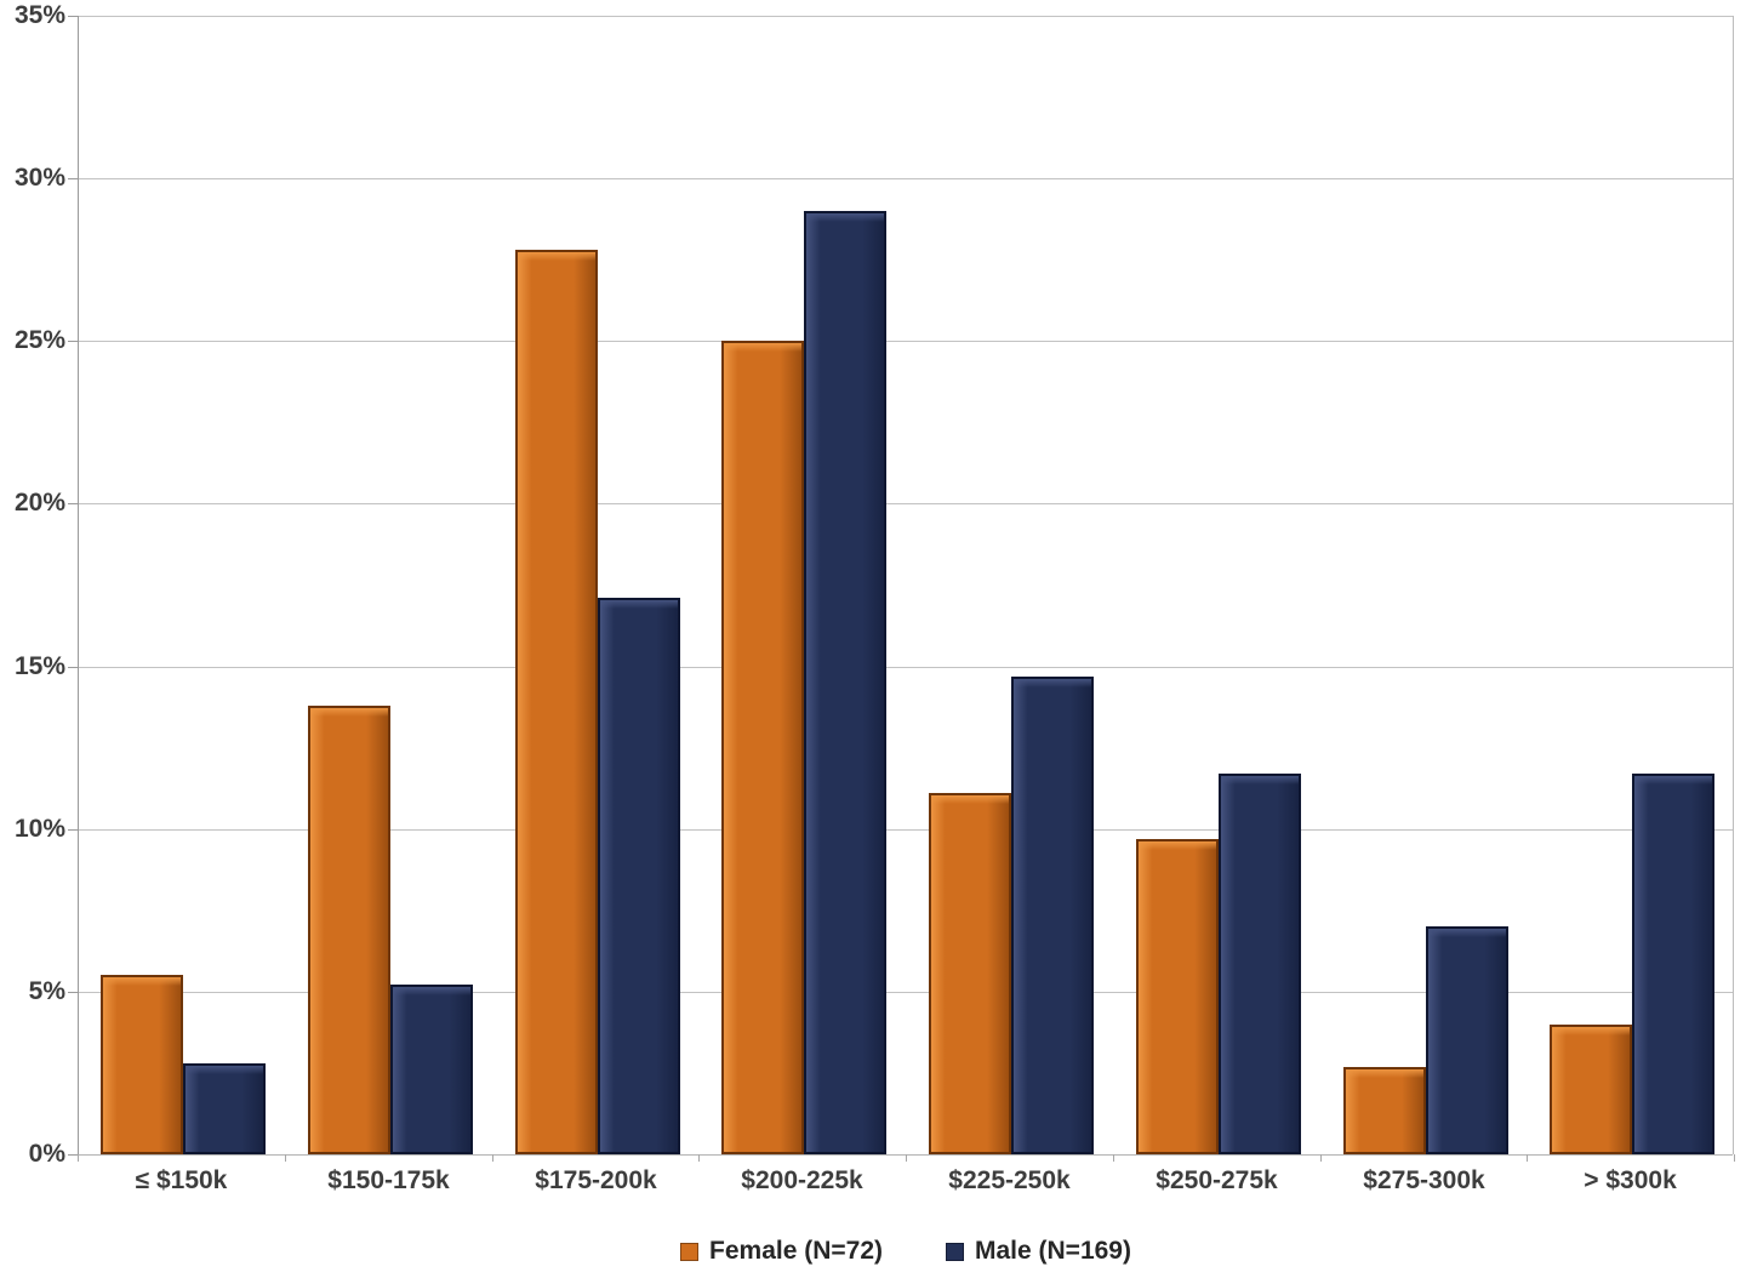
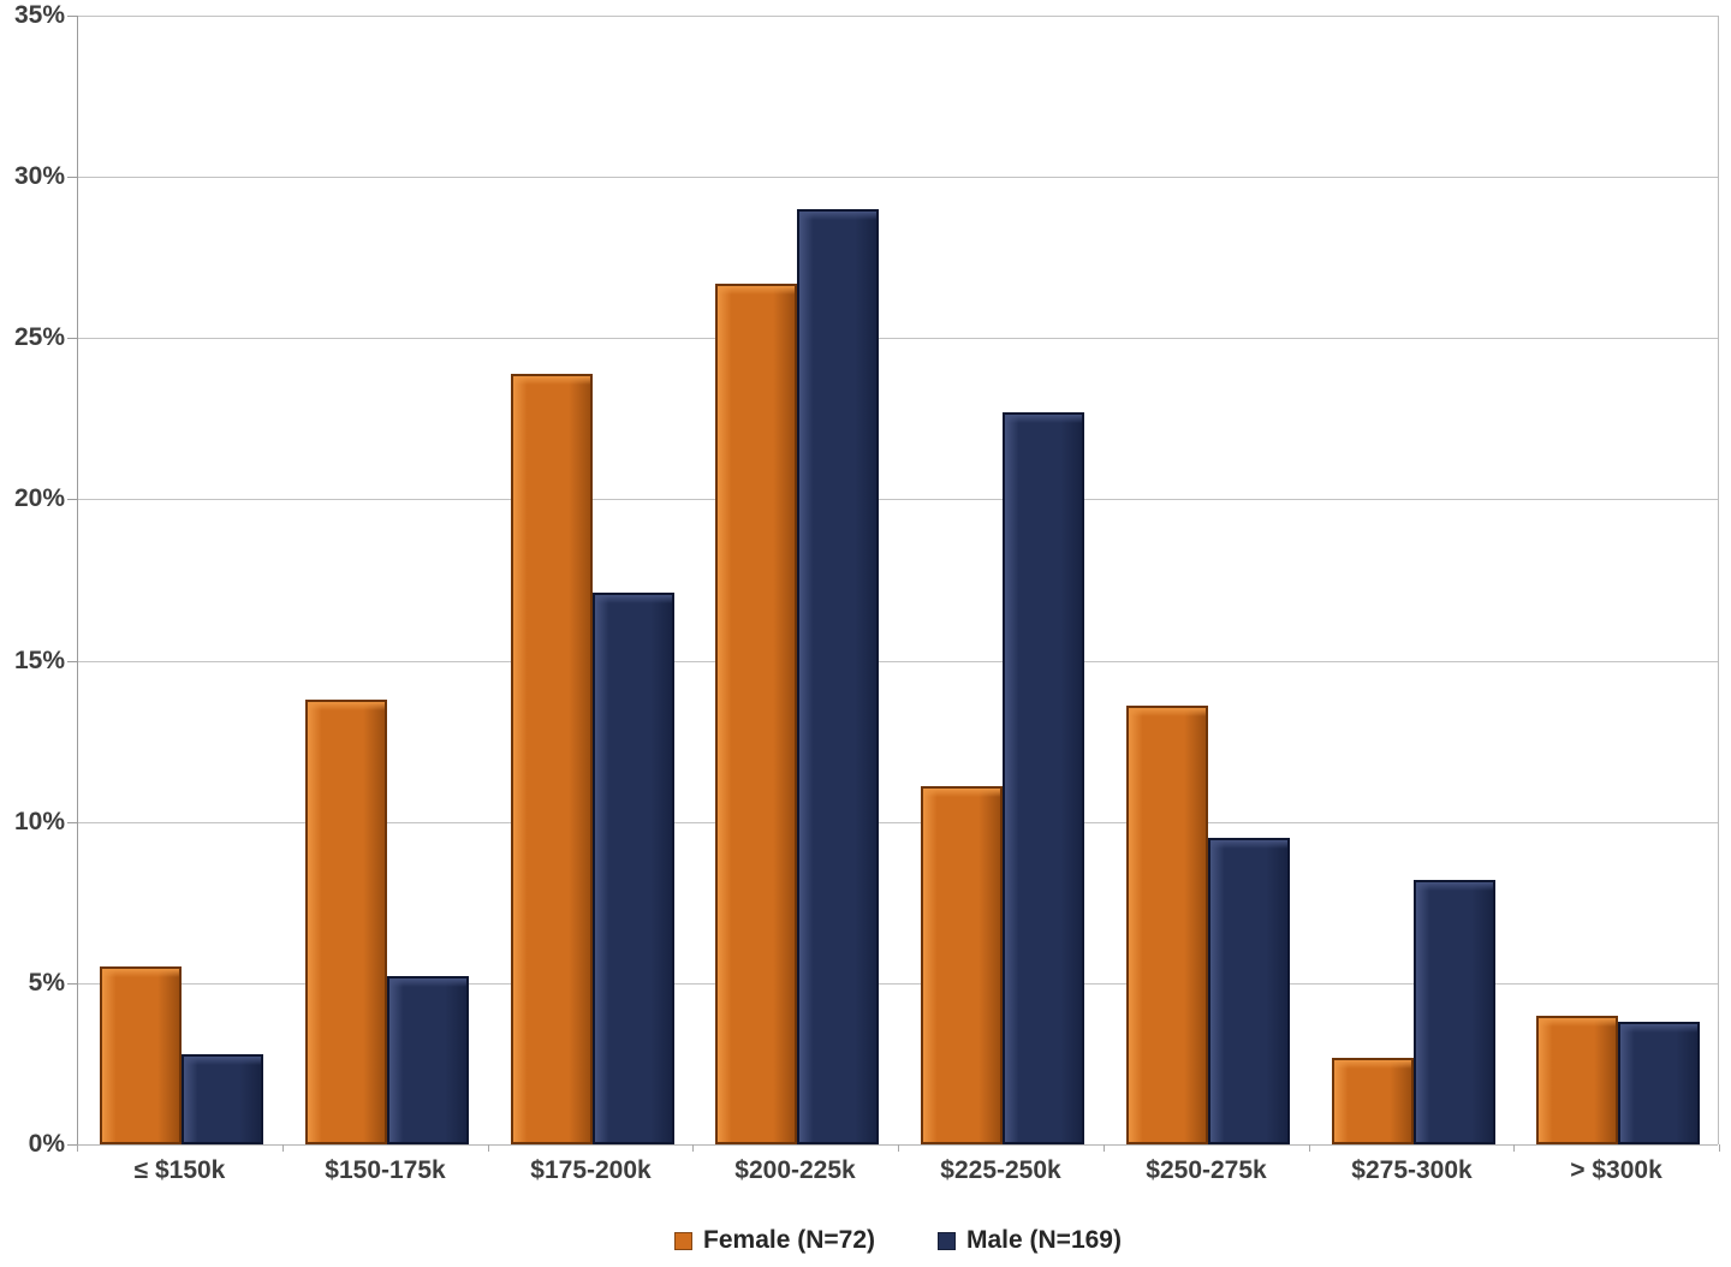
Female (N=72)/$175-200k: 27.8% -> 23.9%
Female (N=72)/$200-225k: 25.0% -> 26.7%
Male (N=169)/$225-250k: 14.7% -> 22.7%
Female (N=72)/$250-275k: 9.7% -> 13.6%
Male (N=169)/$250-275k: 11.7% -> 9.5%
Male (N=169)/$275-300k: 7.0% -> 8.2%
Male (N=169)/> $300k: 11.7% -> 3.8%
